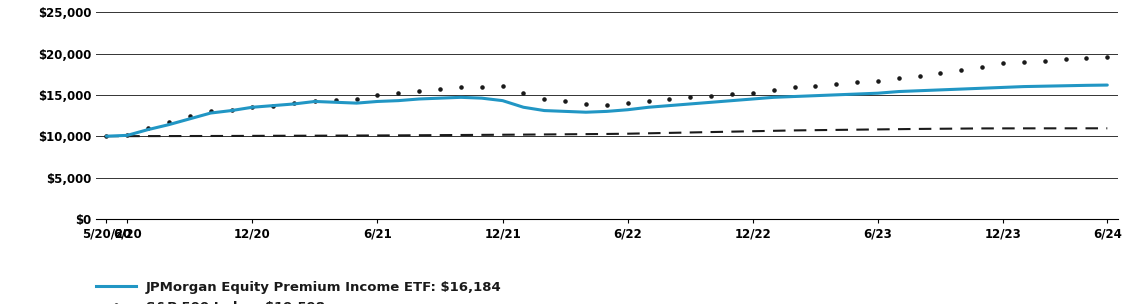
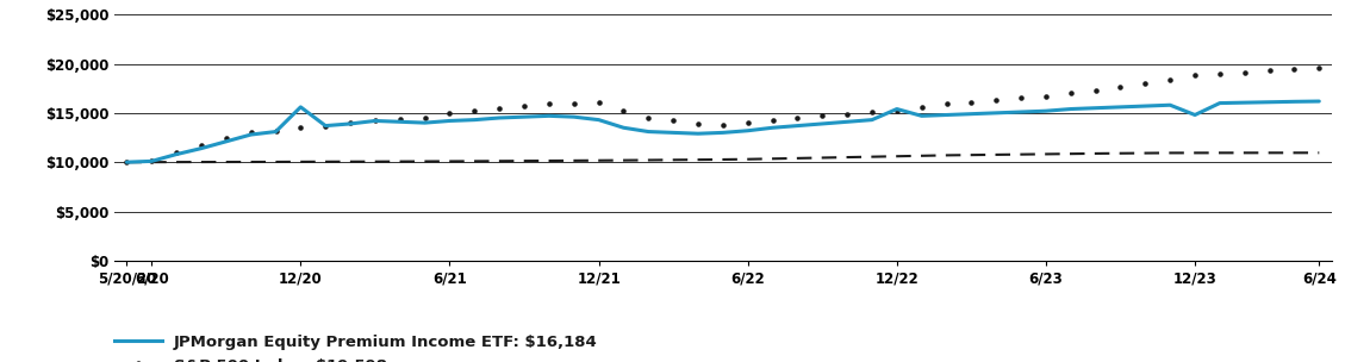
JPMorgan Equity Premium Income ETF: $16,184/12/20: $13,500 -> $15,600
JPMorgan Equity Premium Income ETF: $16,184/12/22: $14,500 -> $15,400
JPMorgan Equity Premium Income ETF: $16,184/12/23: $15,900 -> $14,800
